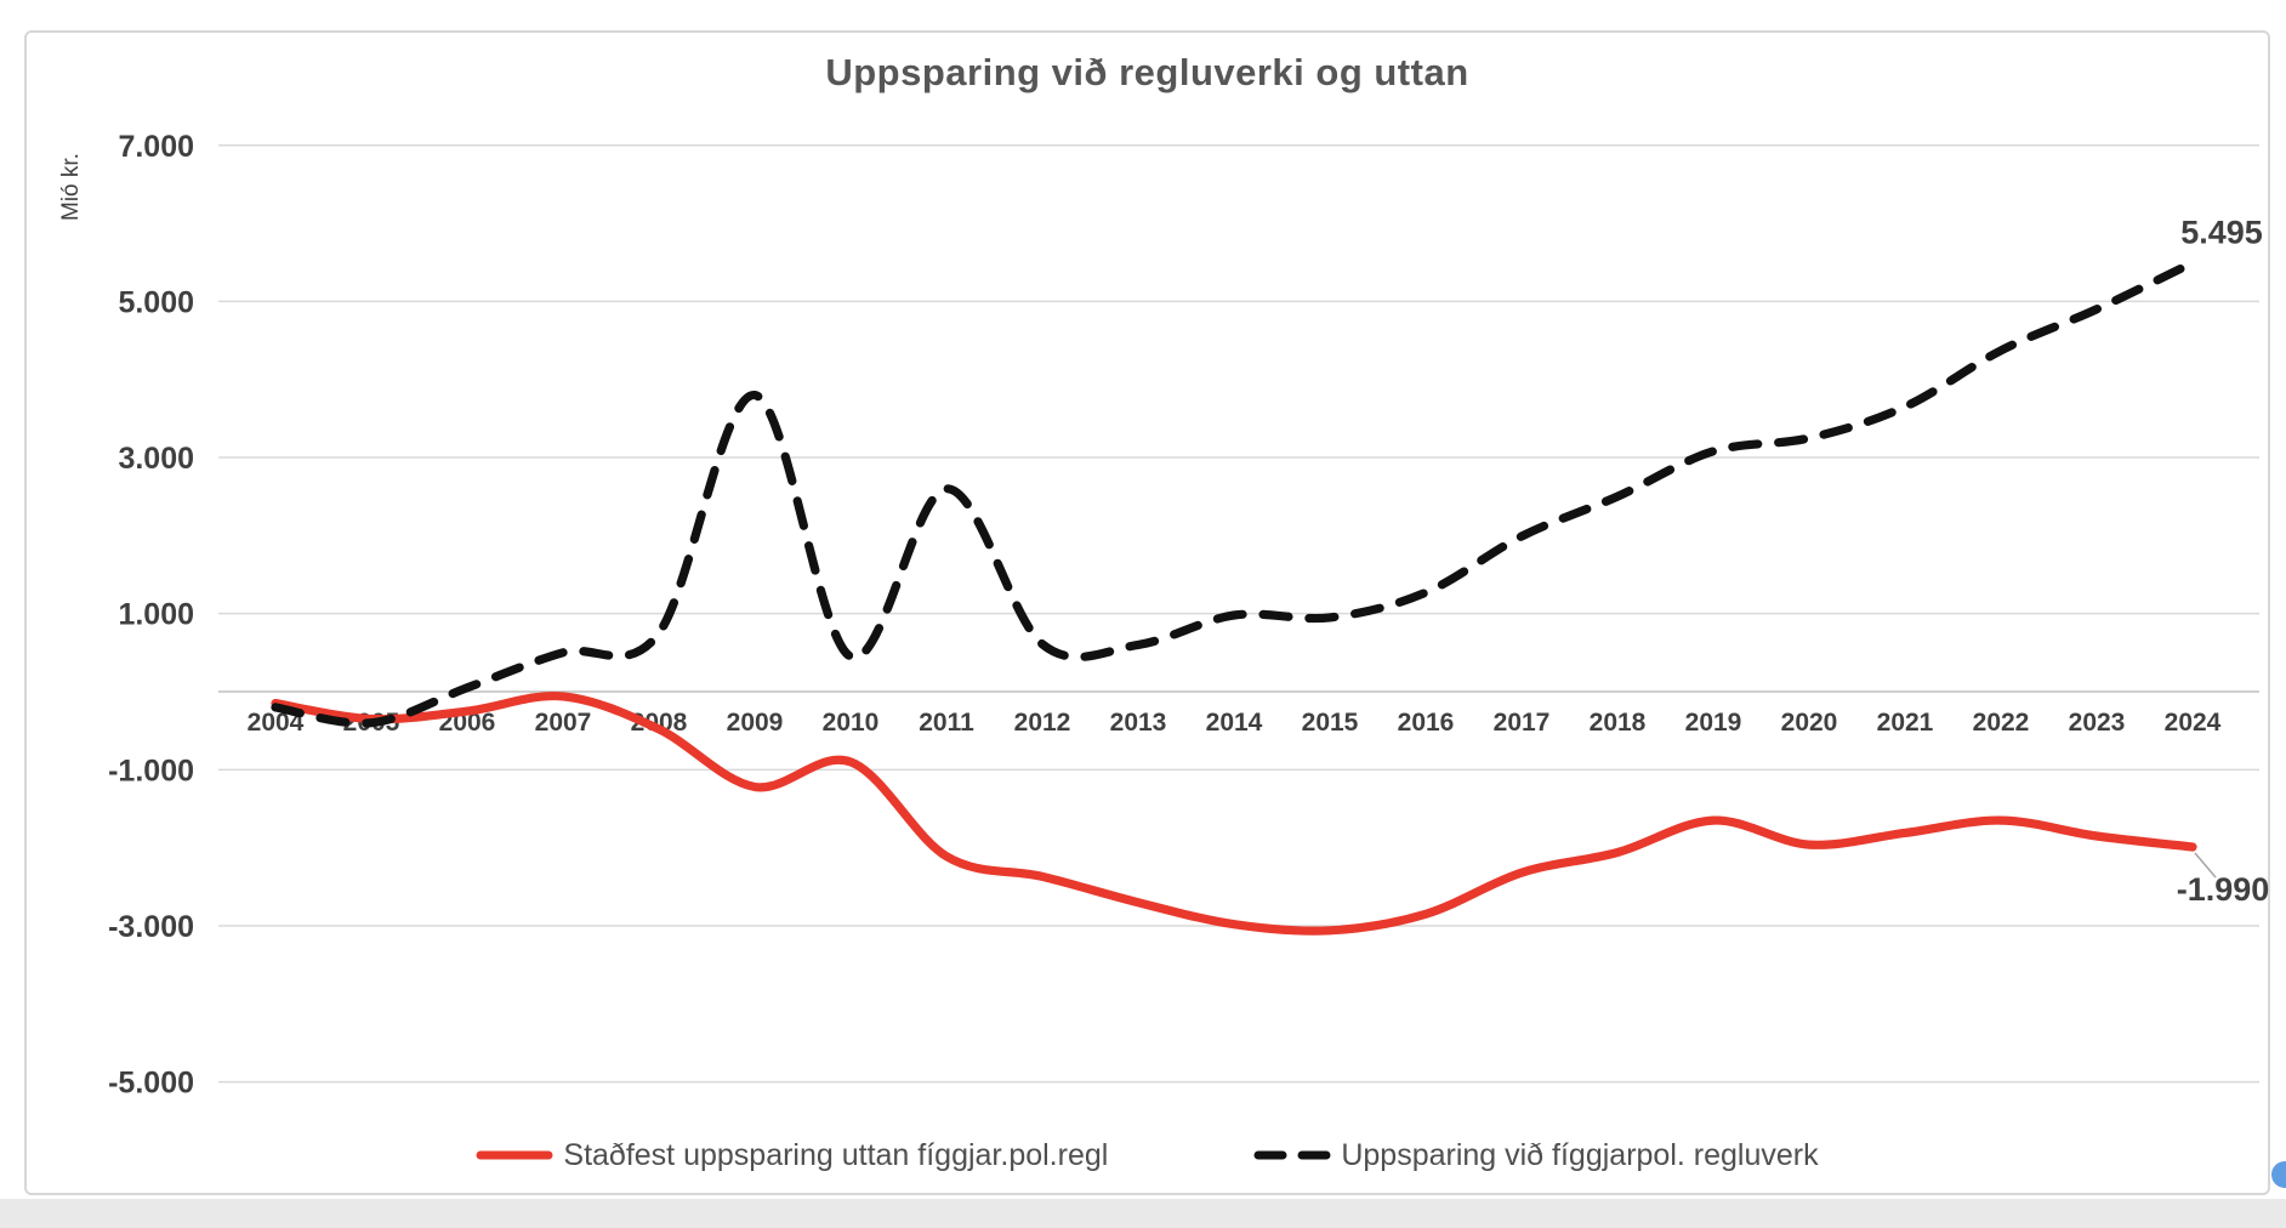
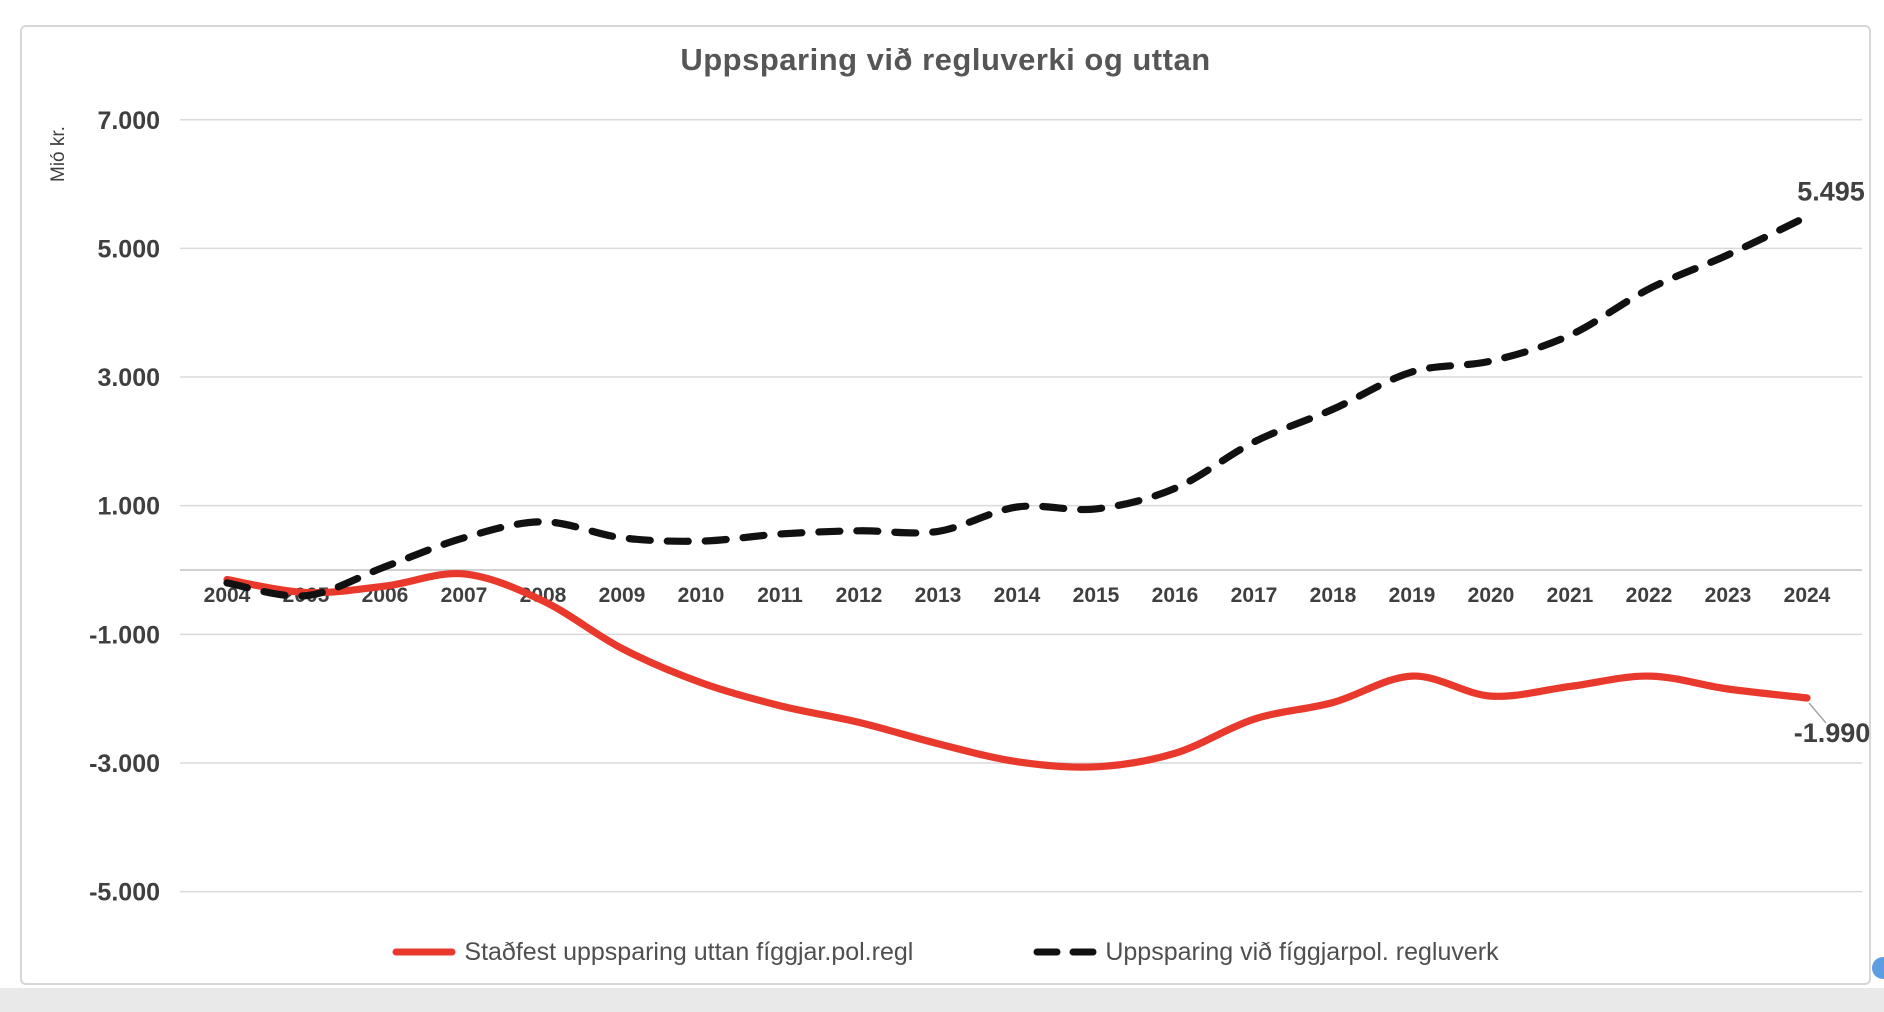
Uppsparing við fíggjarpol. regluverk/2009: 3800 -> 500
Staðfest uppsparing uttan fíggjar.pol.regl/2010: -900 -> -1800
Uppsparing við fíggjarpol. regluverk/2011: 2600 -> 600
